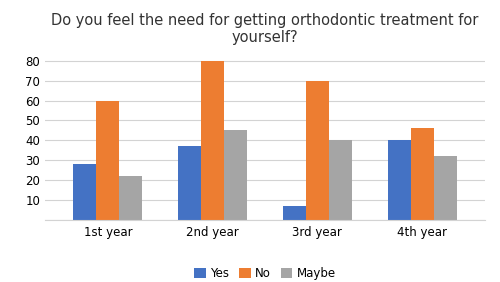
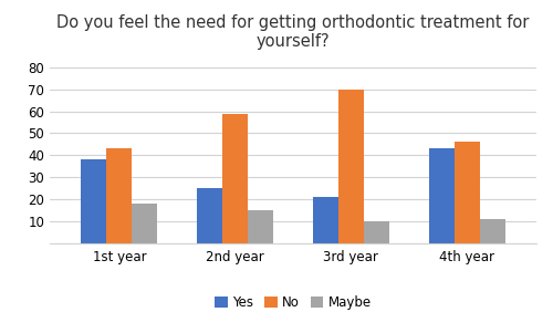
Yes/1st year: 28 -> 38
No/1st year: 60 -> 43
Maybe/1st year: 22 -> 18
Yes/2nd year: 37 -> 25
No/2nd year: 80 -> 59
Maybe/2nd year: 45 -> 15
Yes/3rd year: 7 -> 21
Maybe/3rd year: 40 -> 10
Yes/4th year: 40 -> 43
Maybe/4th year: 32 -> 11
